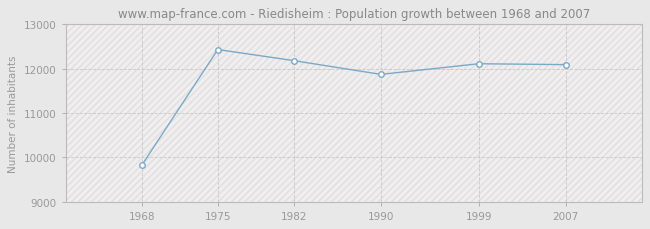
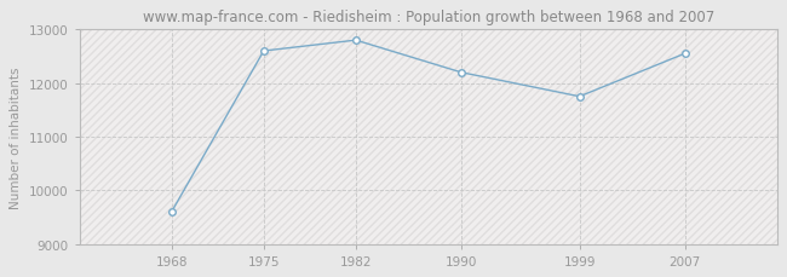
1968: 9820 -> 9600
1975: 12430 -> 12600
1982: 12180 -> 12800
1990: 11870 -> 12200
1999: 12110 -> 11750
2007: 12090 -> 12550
